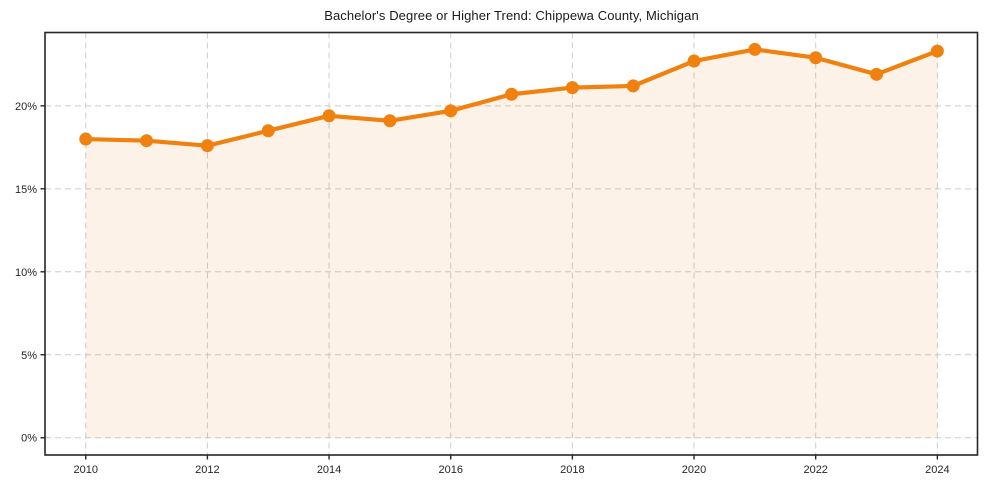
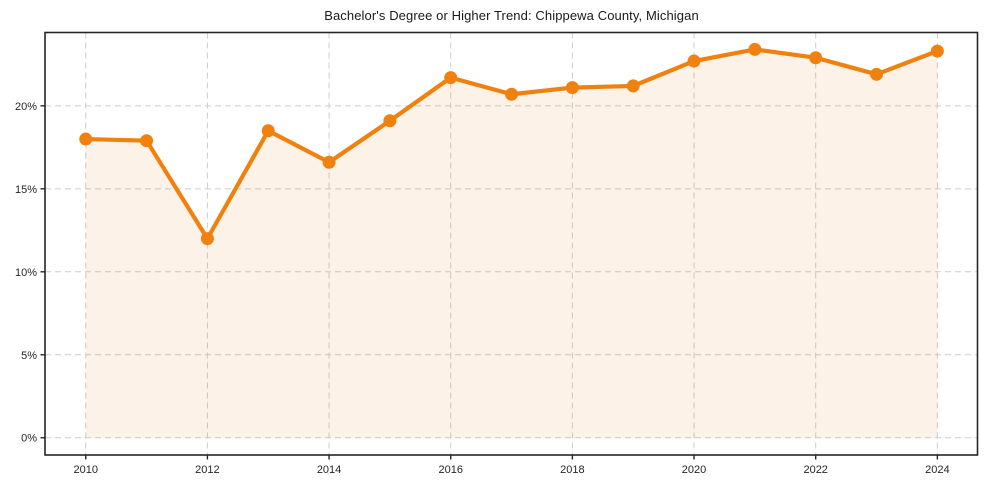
2012: 17.6% -> 12.0%
2014: 19.4% -> 16.6%
2016: 19.7% -> 21.7%
